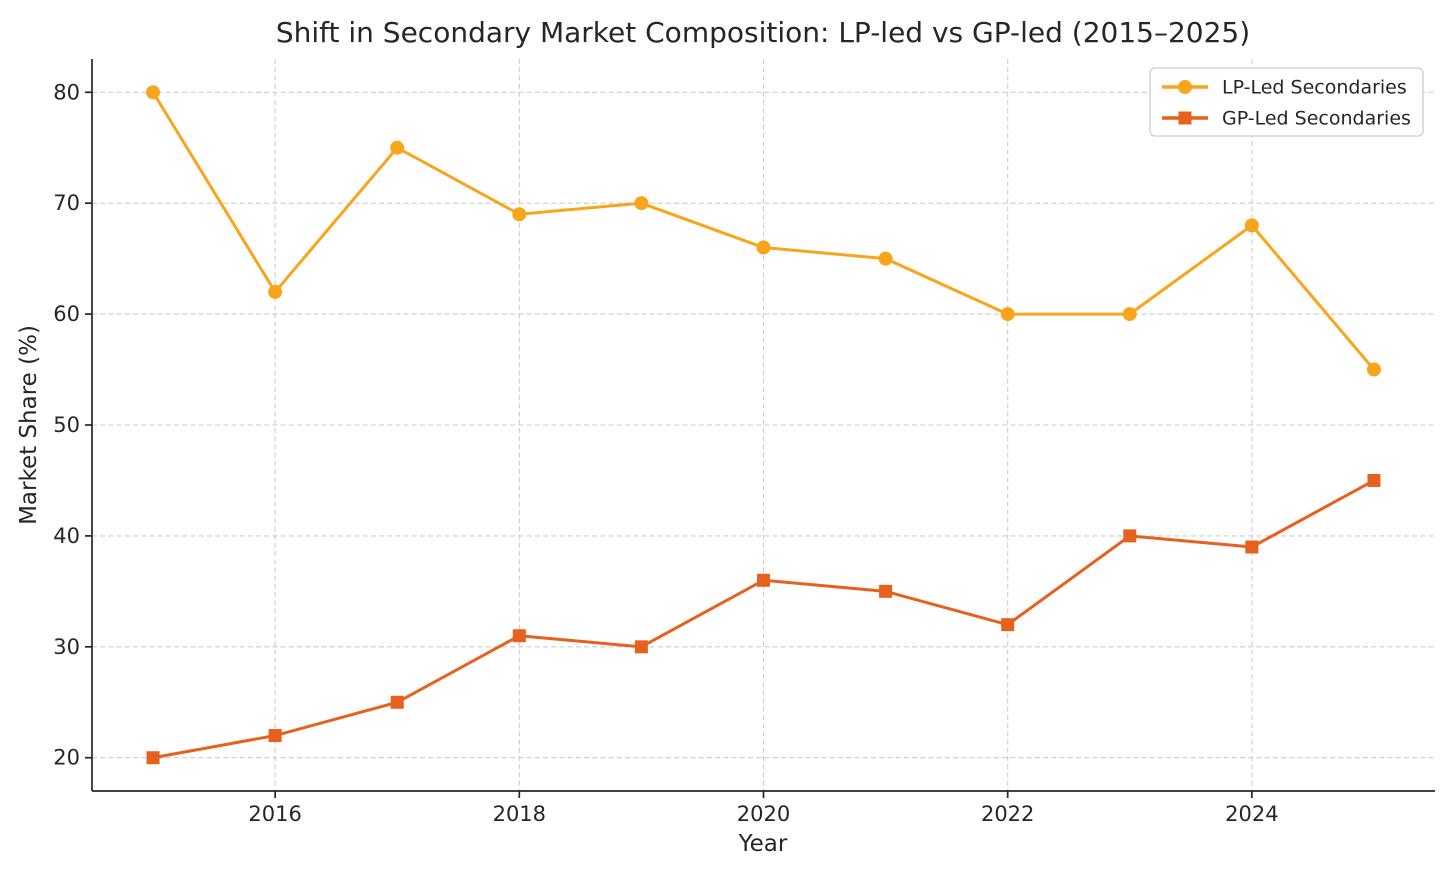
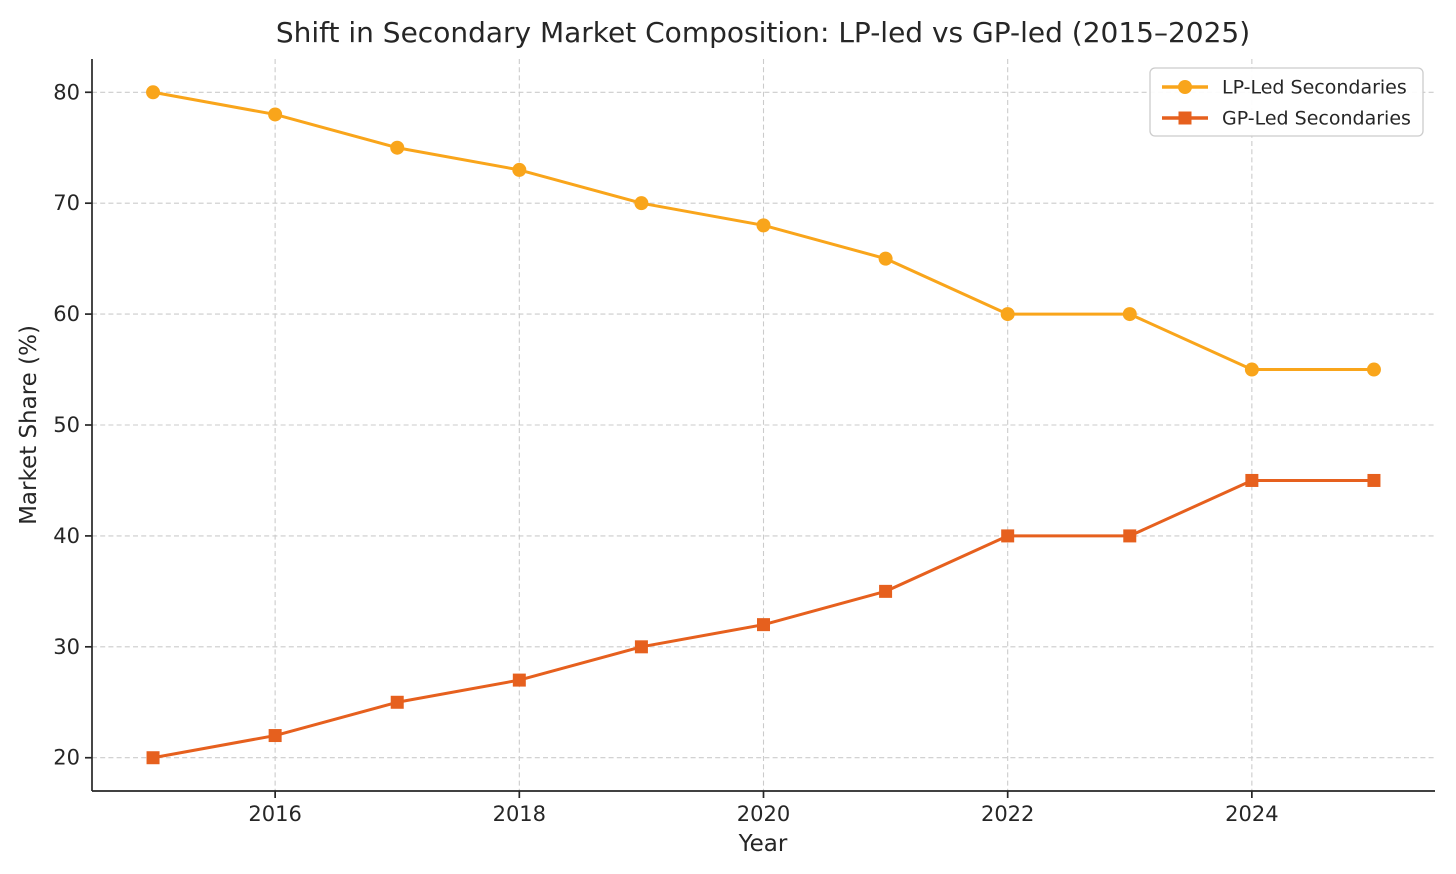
LP-Led Secondaries/2016: 62 -> 78
LP-Led Secondaries/2018: 69 -> 73
GP-Led Secondaries/2018: 31 -> 27
LP-Led Secondaries/2020: 66 -> 68
GP-Led Secondaries/2020: 36 -> 32
GP-Led Secondaries/2022: 32 -> 40
LP-Led Secondaries/2024: 68 -> 55
GP-Led Secondaries/2024: 39 -> 45
